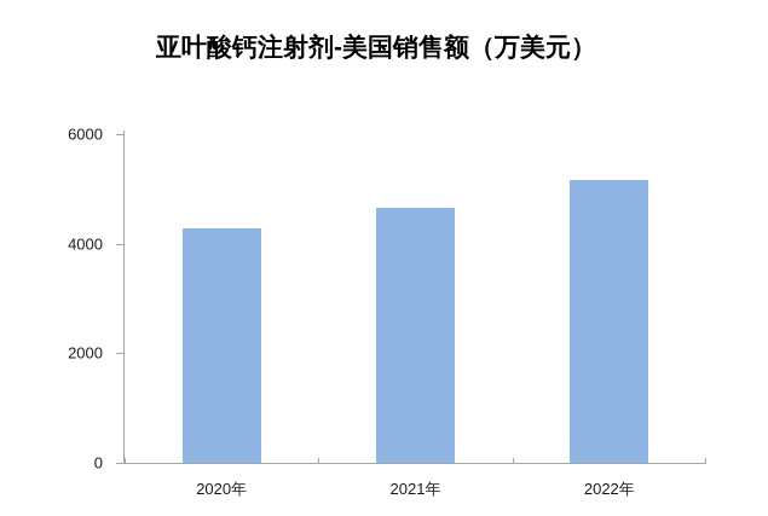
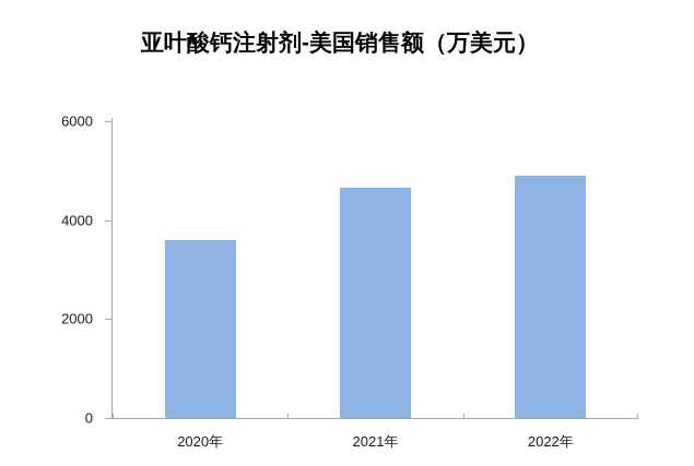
2020年: 4300 -> 3600
2022年: 5200 -> 4900
